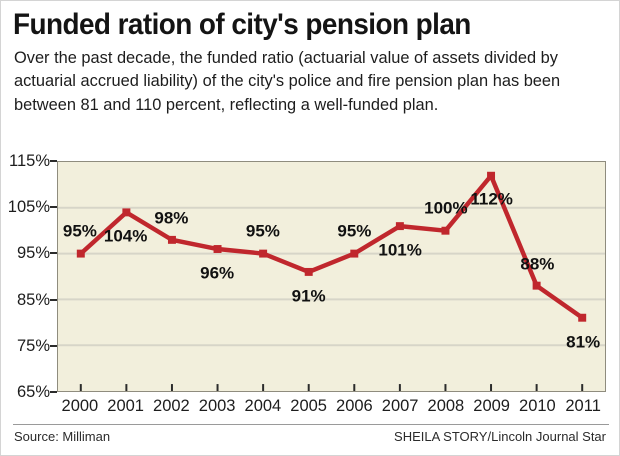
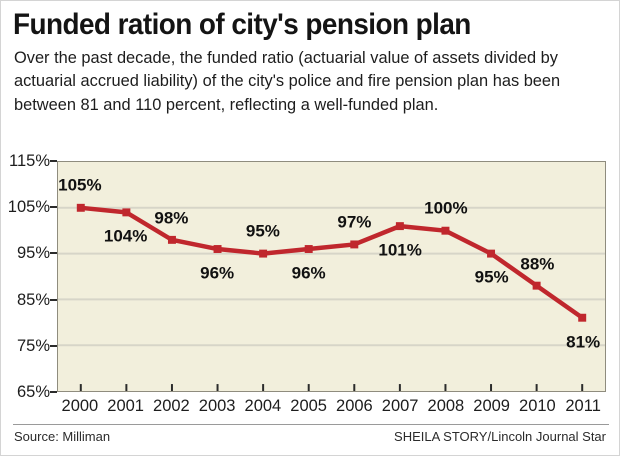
2000: 95% -> 105%
2005: 91% -> 96%
2006: 95% -> 97%
2009: 112% -> 95%
